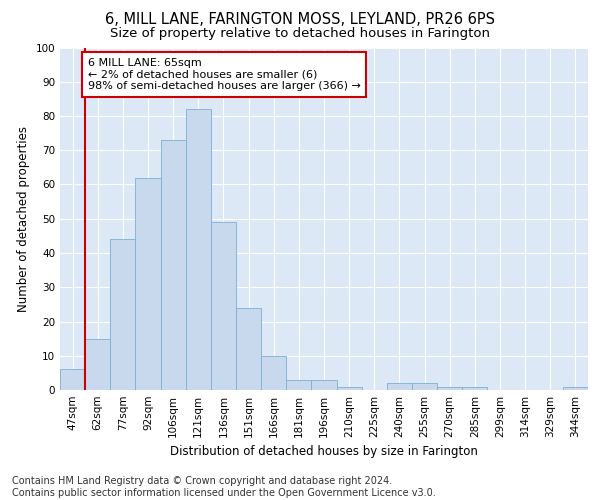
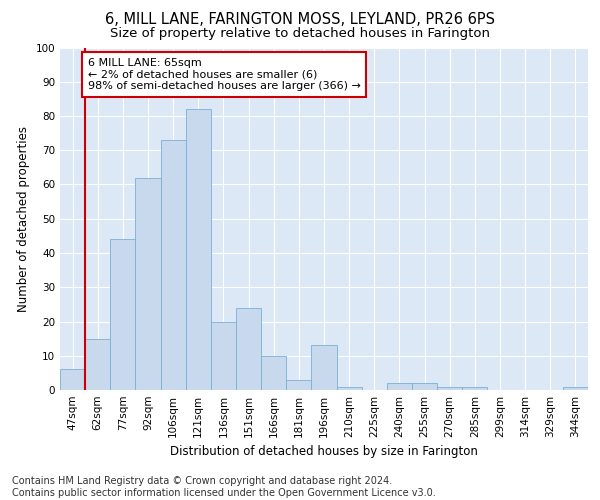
136sqm: 49 -> 20
196sqm: 3 -> 13
